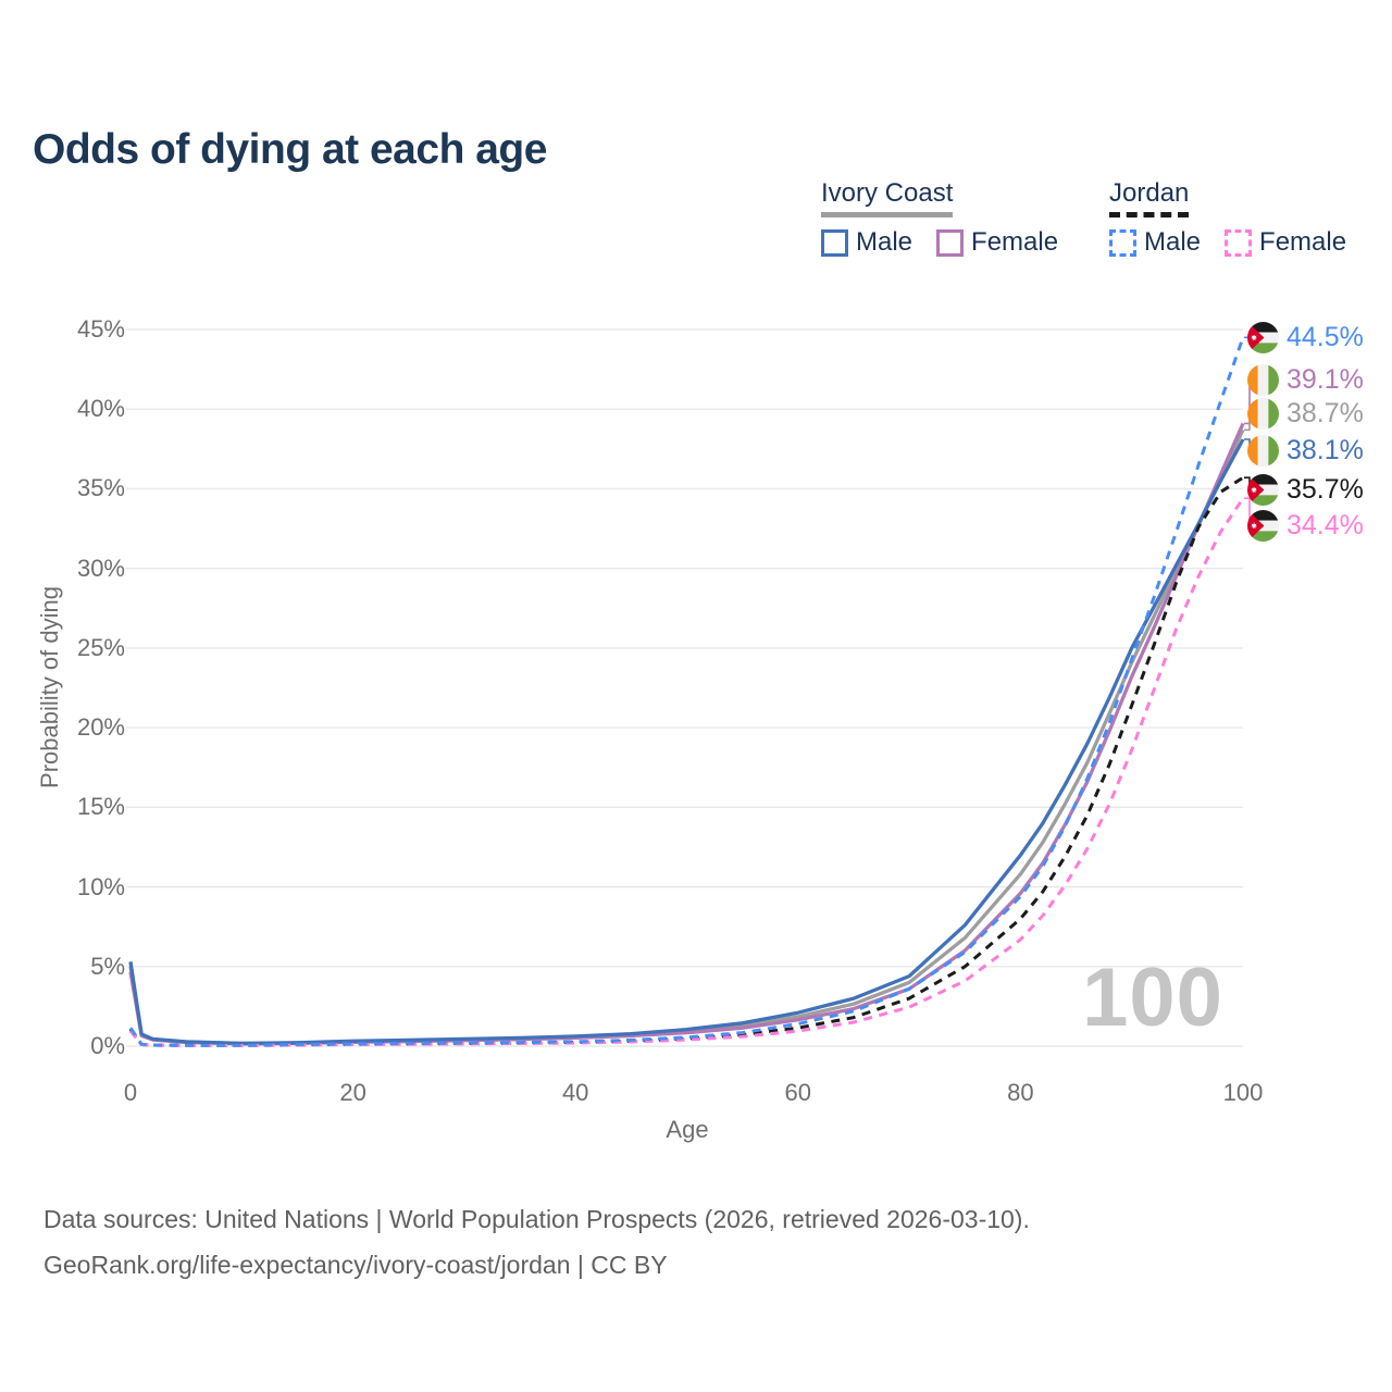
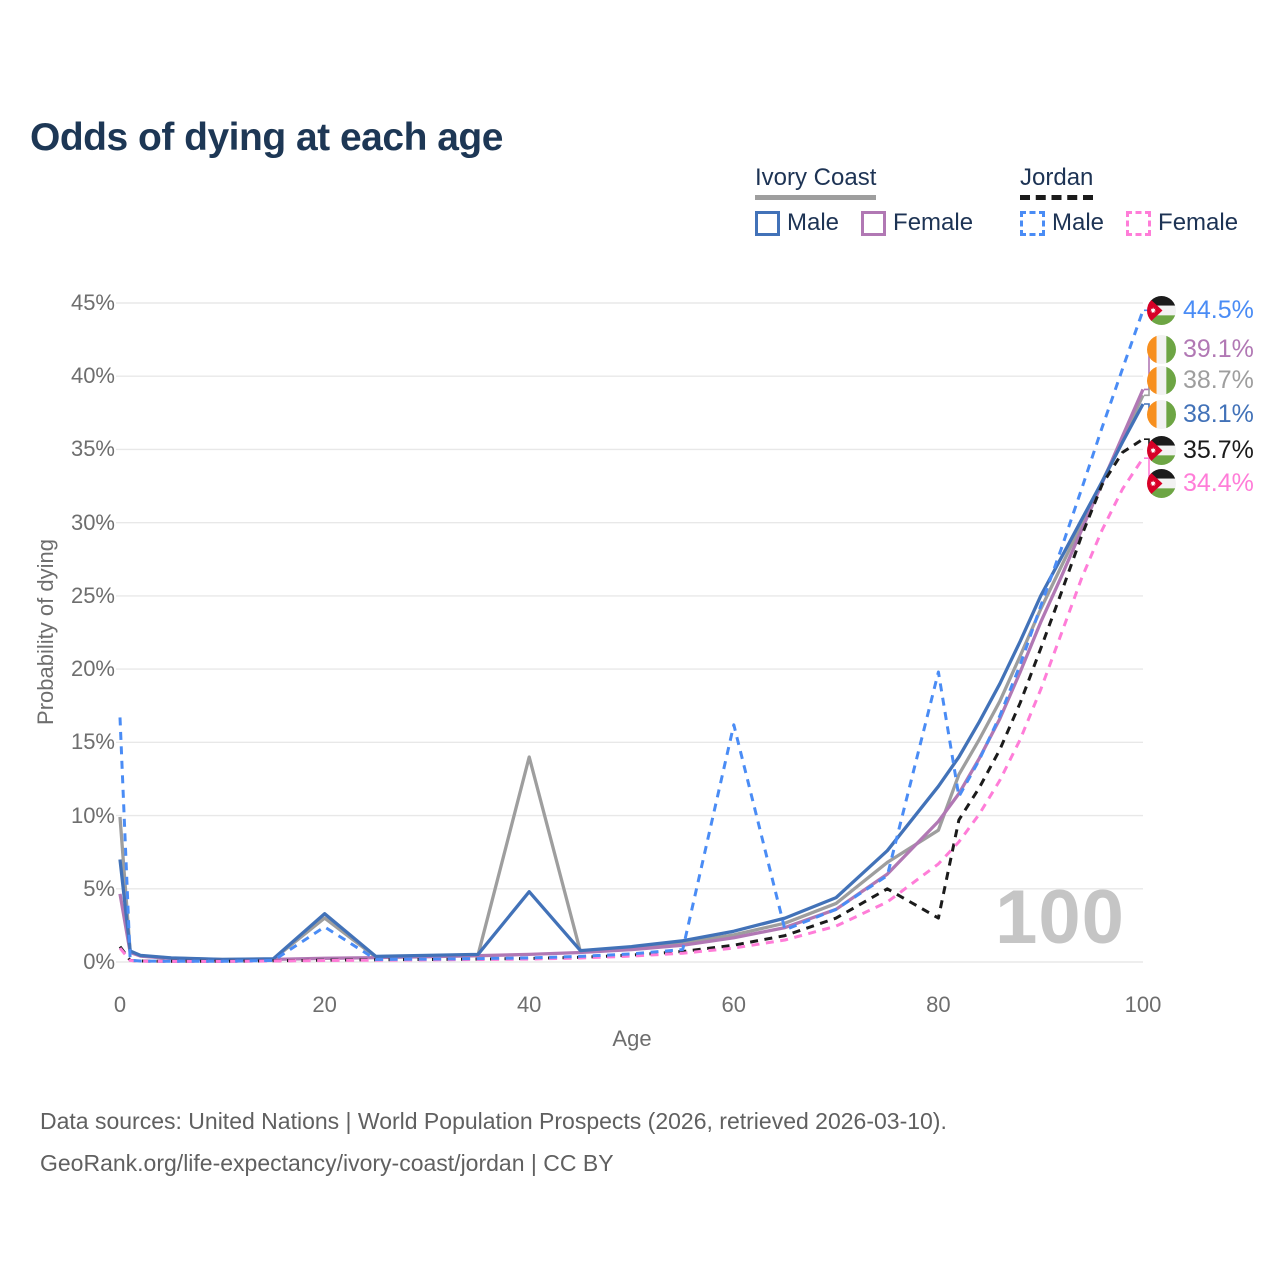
Ivory Coast/0: 5.0% -> 9.9%
Ivory Coast Male/0: 5.3% -> 7.0%
Jordan Male/0: 1.1% -> 16.7%
Ivory Coast/20: 0.3% -> 3.0%
Ivory Coast Male/20: 0.3% -> 3.3%
Jordan Male/20: 0.1% -> 2.4%
Ivory Coast/40: 0.6% -> 14.0%
Ivory Coast Male/40: 0.6% -> 4.8%
Jordan Male/60: 1.4% -> 16.2%
Ivory Coast/80: 10.8% -> 9.0%
Jordan/80: 8.0% -> 3.0%
Jordan Male/80: 9.4% -> 19.8%
